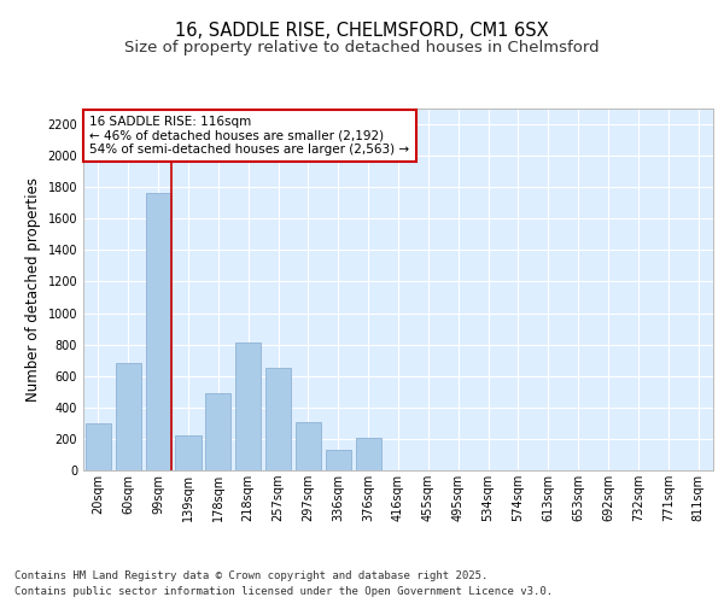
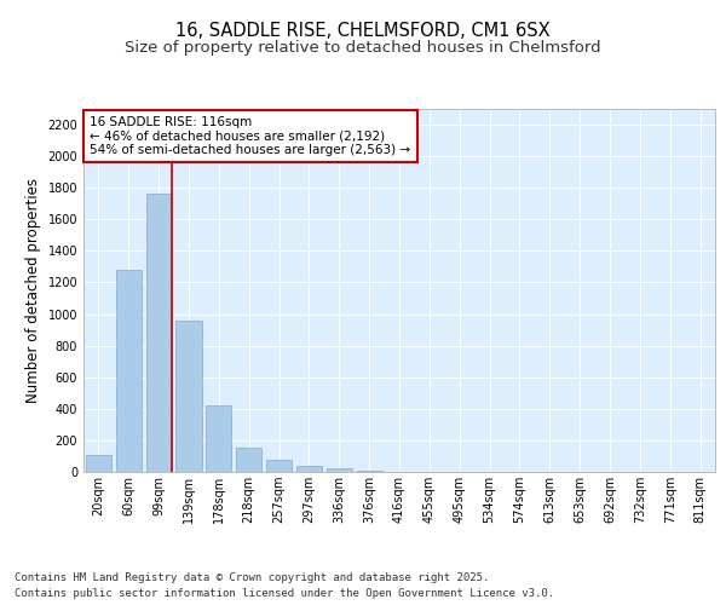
20sqm: 300 -> 110
60sqm: 680 -> 1280
139sqm: 220 -> 960
178sqm: 490 -> 420
218sqm: 810 -> 160
257sqm: 650 -> 80
297sqm: 310 -> 40
336sqm: 130 -> 20
376sqm: 210 -> 0
